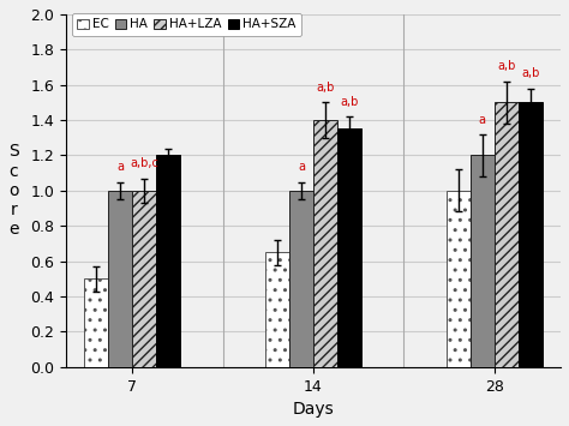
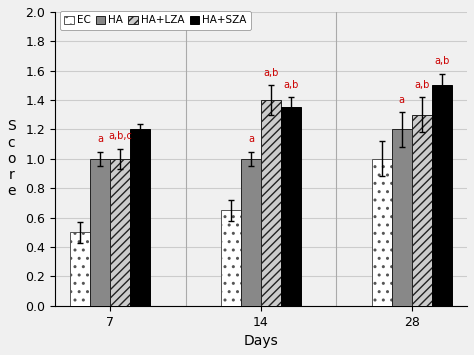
HA+LZA/28: 1.5 -> 1.3
